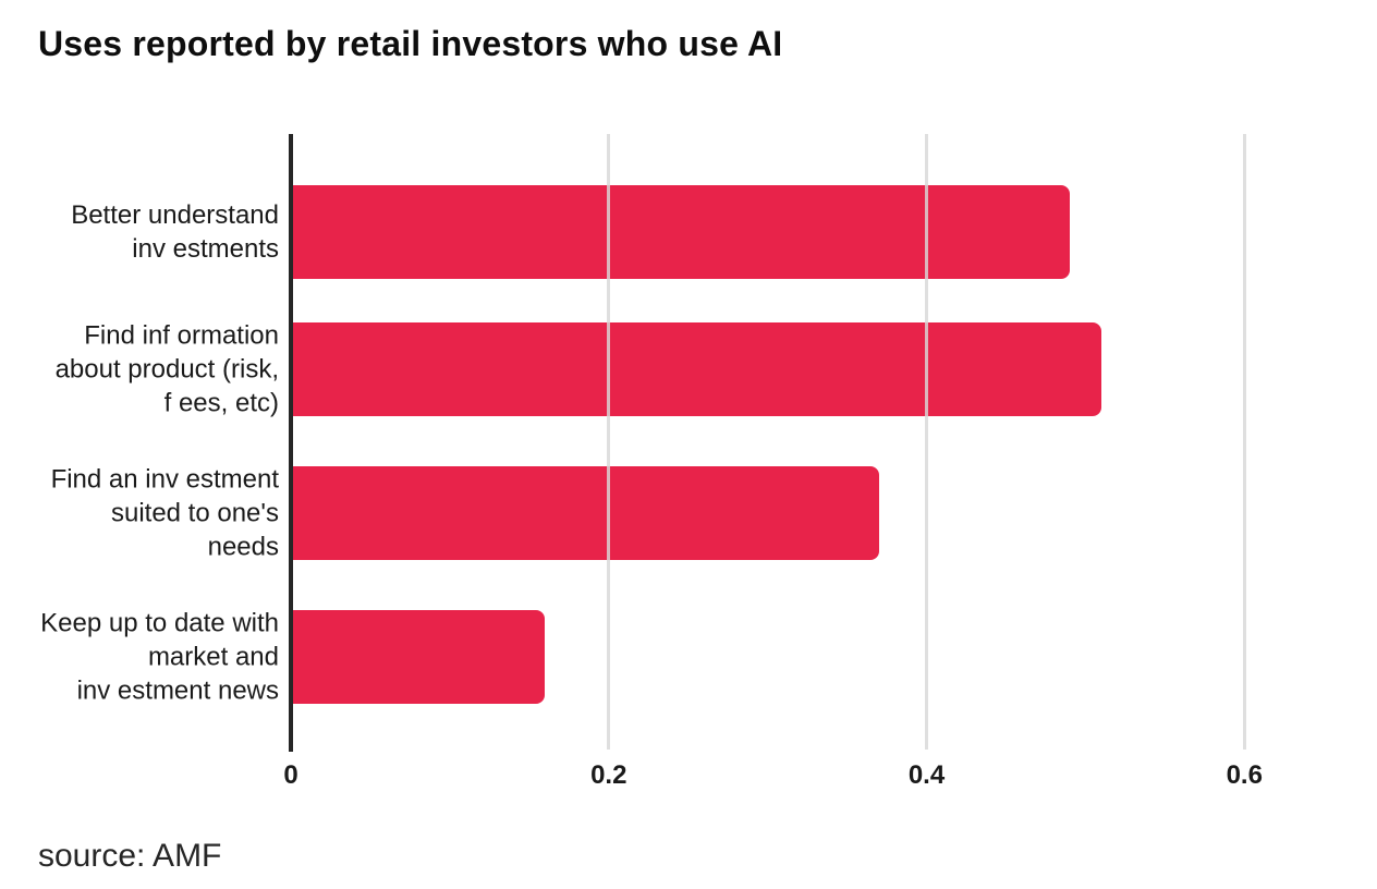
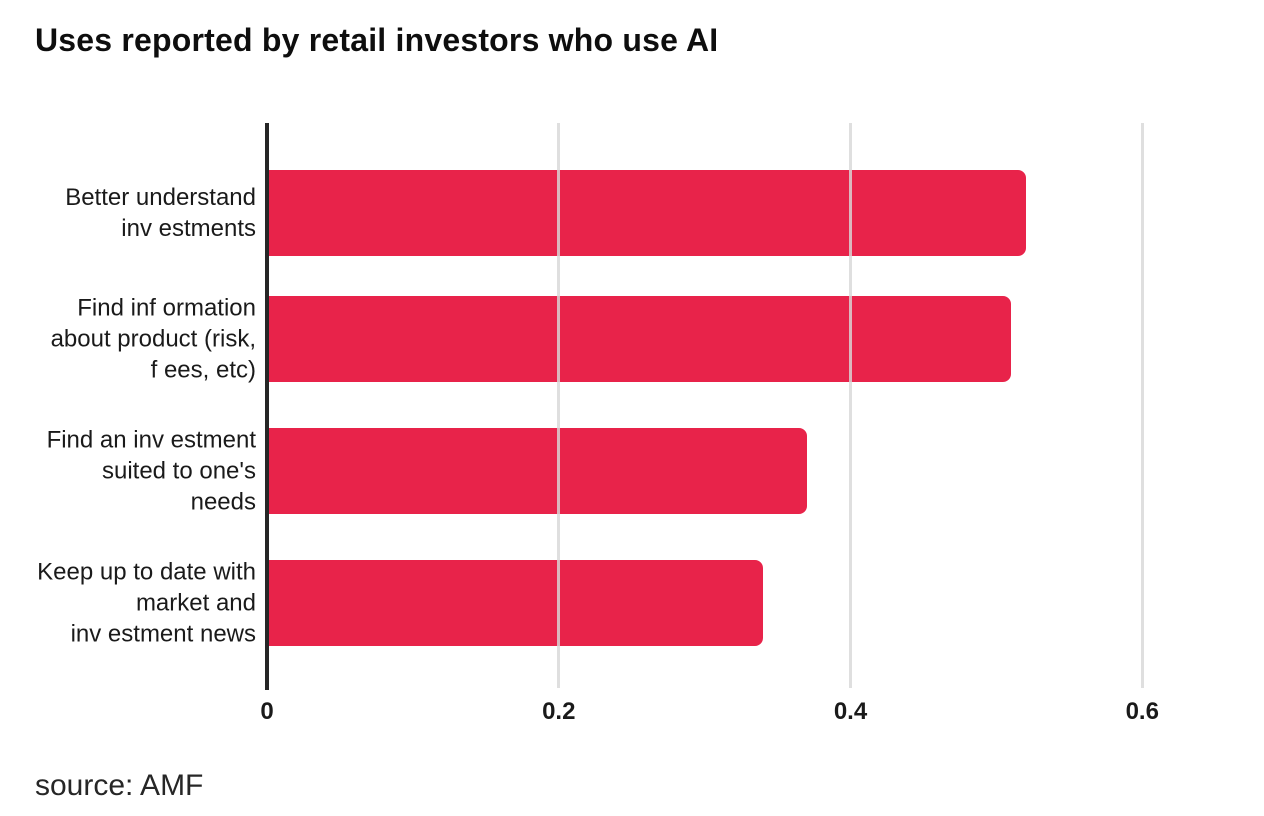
Better understand inv estments: 0.49 -> 0.52
Keep up to date with market and inv estment news: 0.16 -> 0.34
